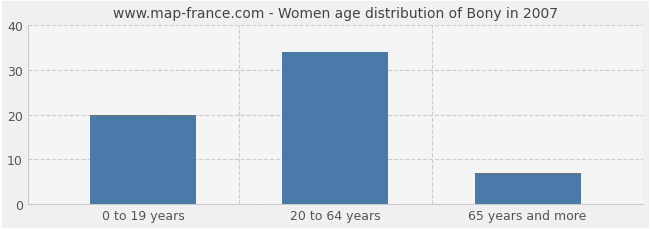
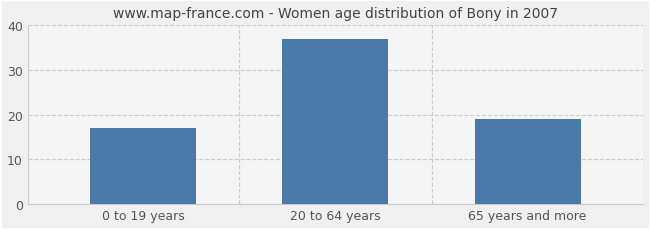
0 to 19 years: 20 -> 17
20 to 64 years: 34 -> 37
65 years and more: 7 -> 19
